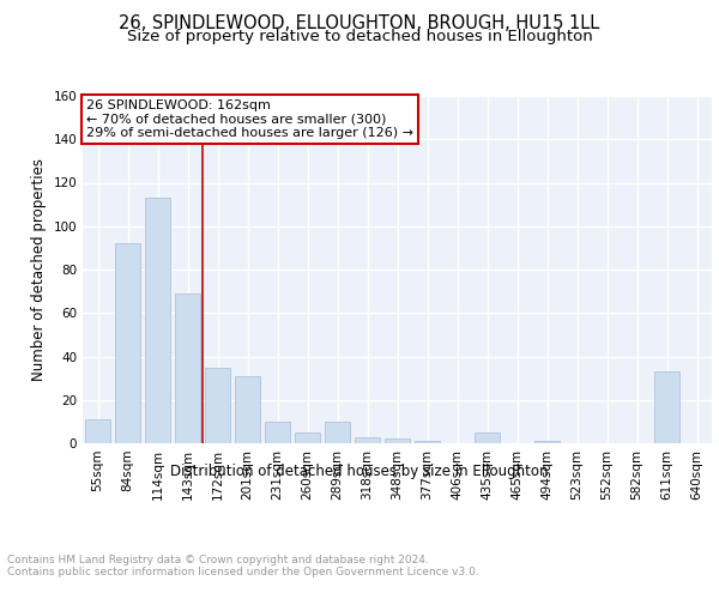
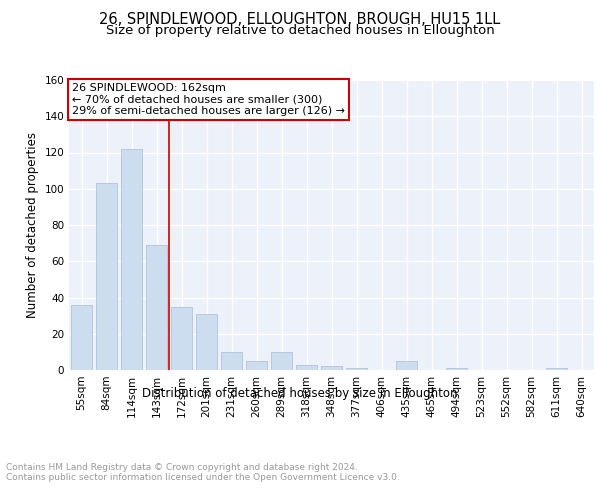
55sqm: 11 -> 36
84sqm: 92 -> 103
114sqm: 113 -> 122
611sqm: 33 -> 1
